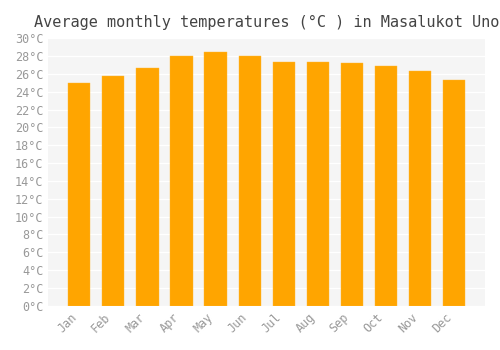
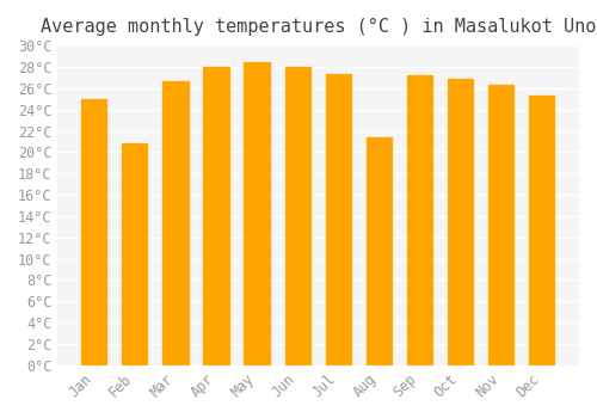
Feb: 25.7°C -> 20.8°C
Aug: 27.3°C -> 21.4°C
